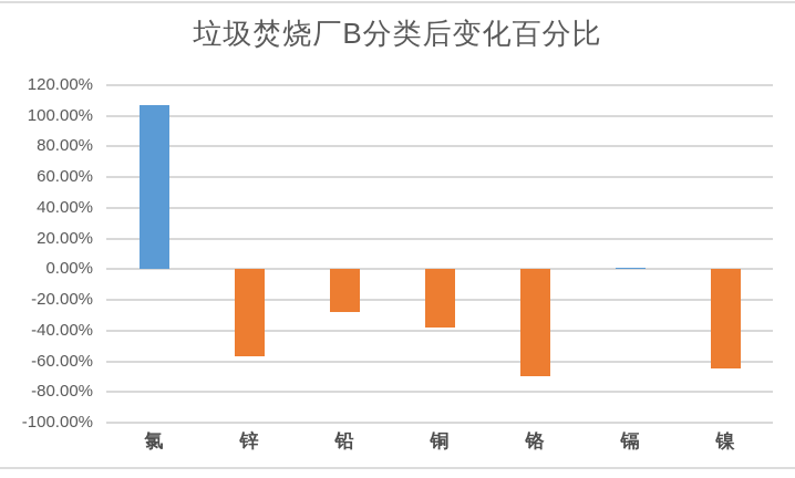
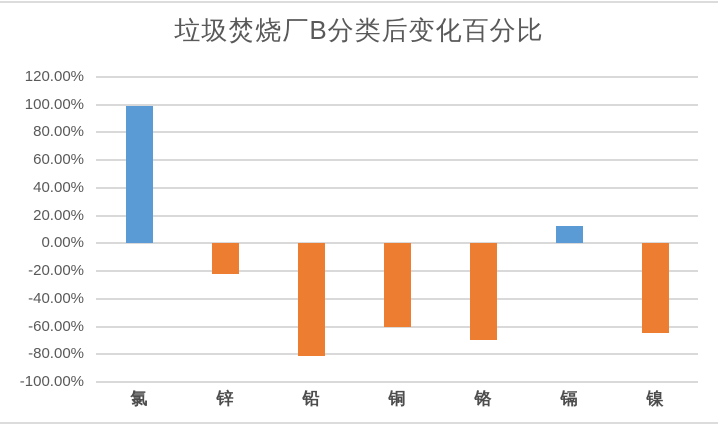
氯: 107% -> 99%
锌: -57% -> -22%
铅: -28% -> -81%
铜: -38% -> -60%
镉: 1% -> 12%
